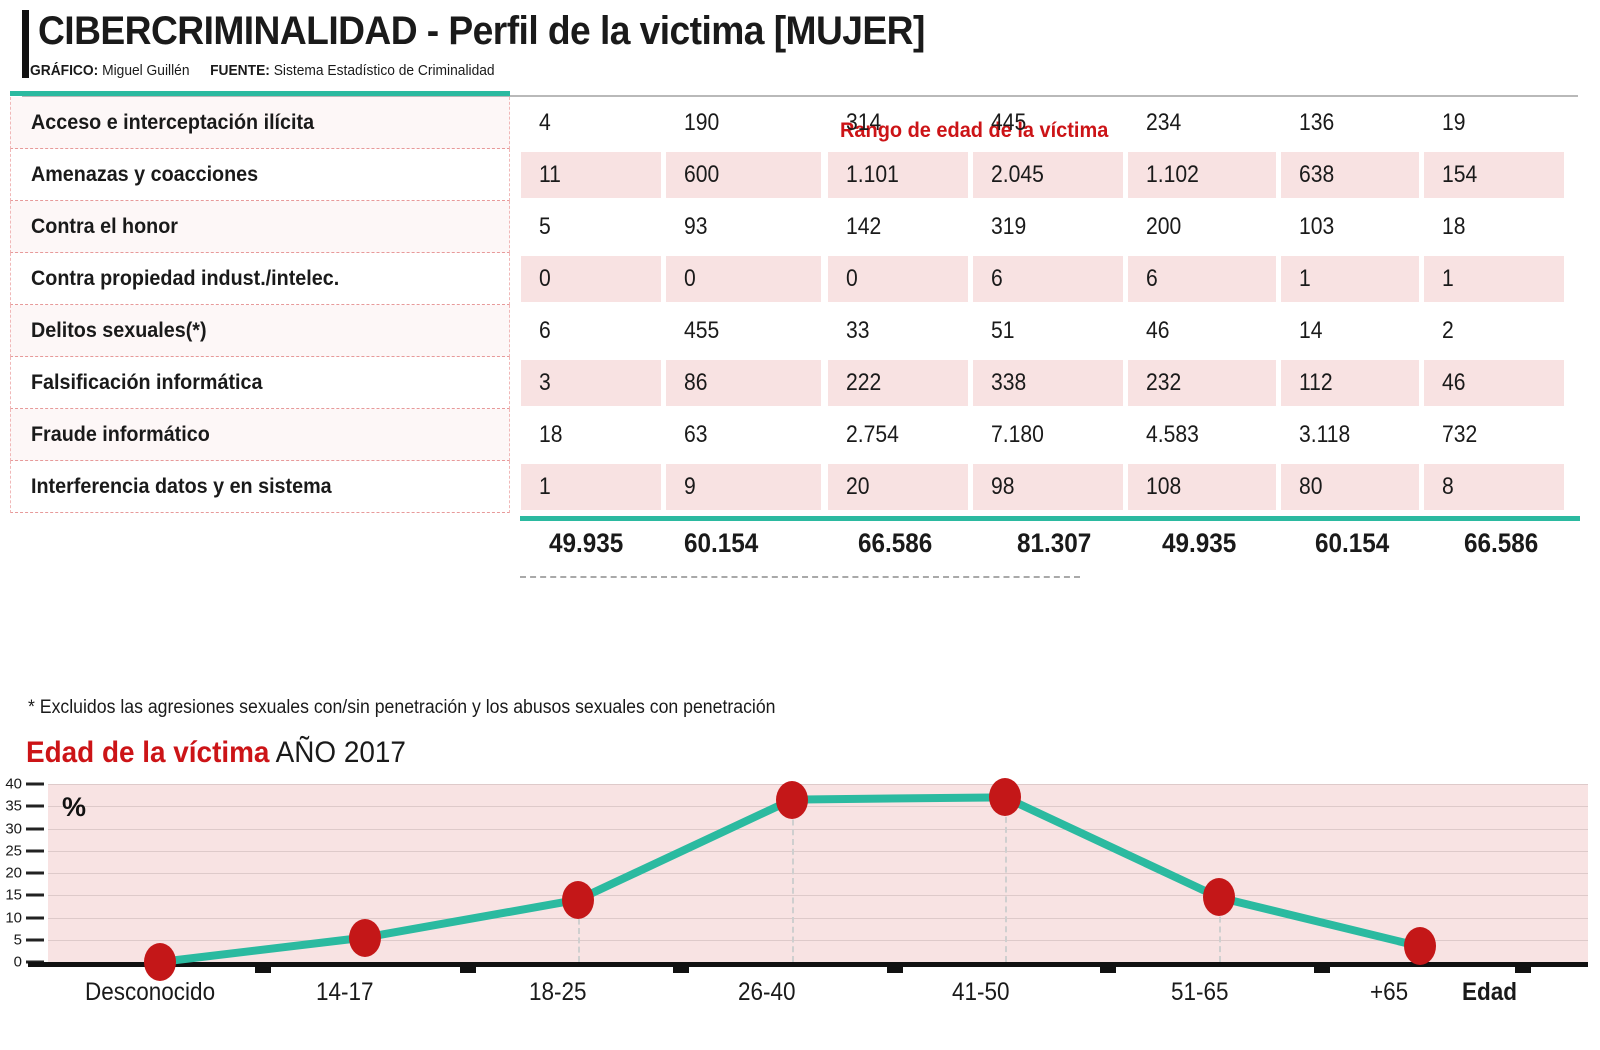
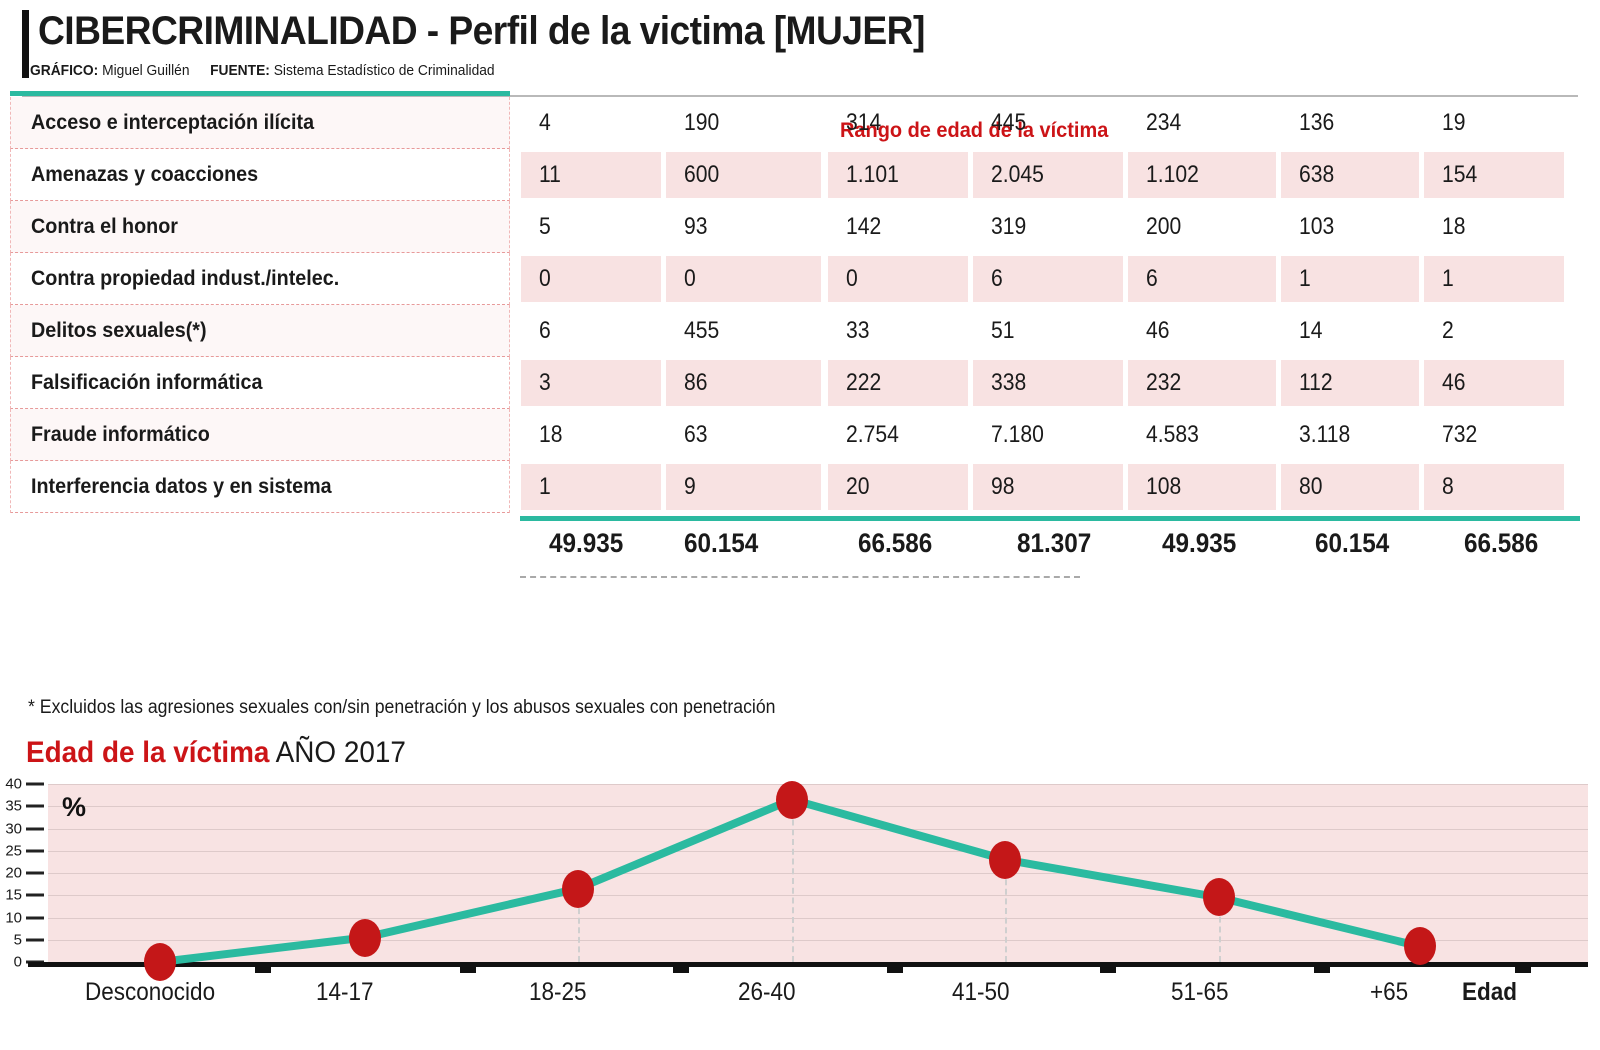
18-25: 14 -> 16
41-50: 37 -> 23
